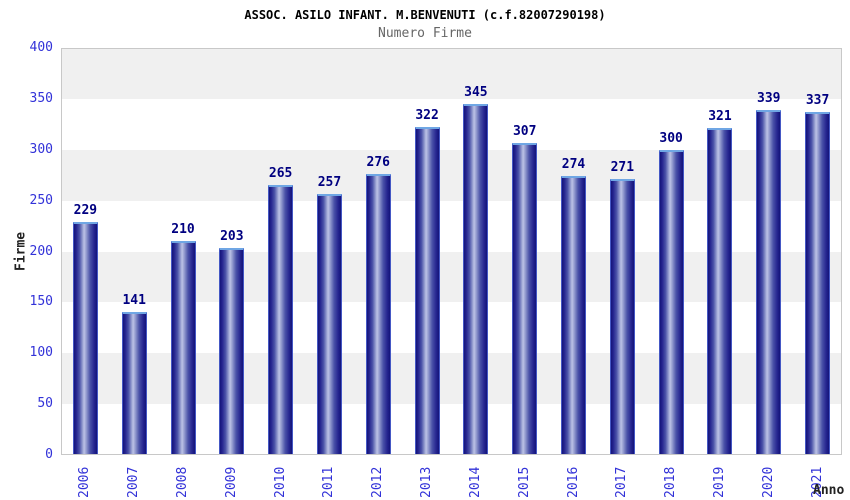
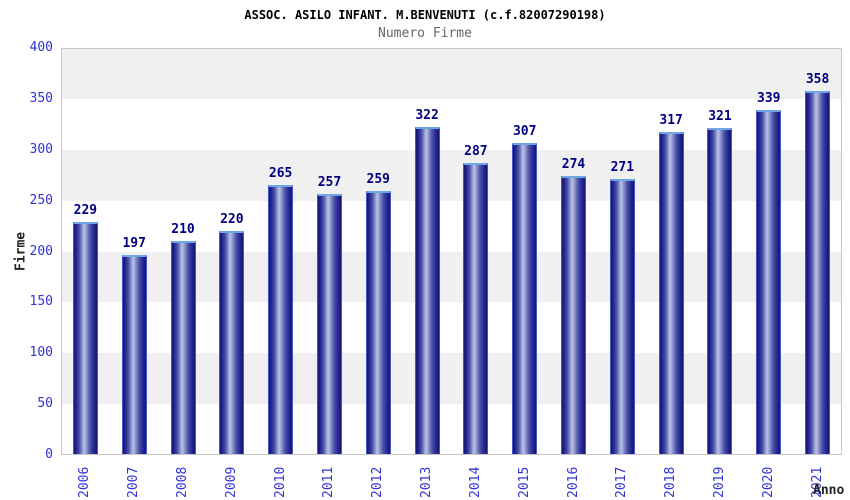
2007: 141 -> 197
2009: 203 -> 220
2012: 276 -> 259
2014: 345 -> 287
2018: 300 -> 317
2021: 337 -> 358
